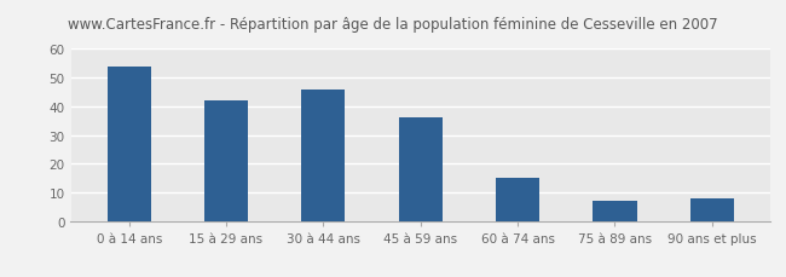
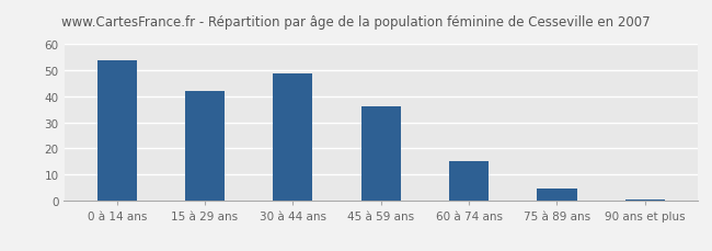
30 à 44 ans: 46.0 -> 49.0
75 à 89 ans: 7.0 -> 4.5
90 ans et plus: 8.0 -> 0.5
